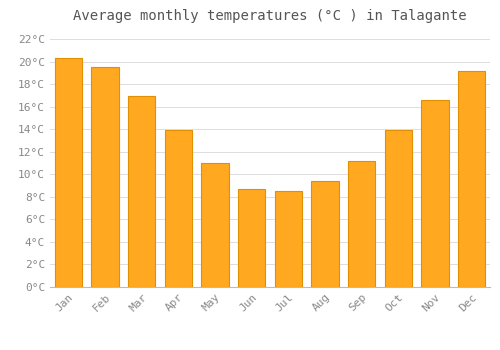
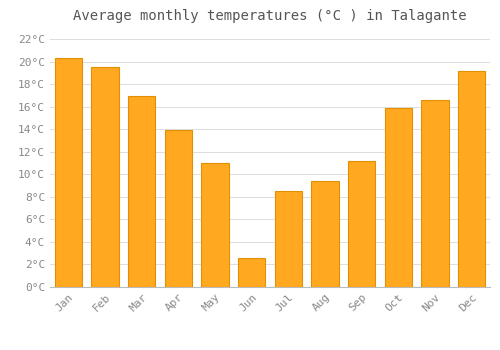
Jun: 8.7°C -> 2.6°C
Oct: 13.9°C -> 15.9°C
